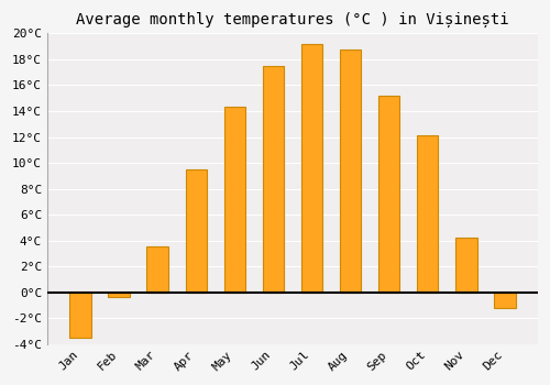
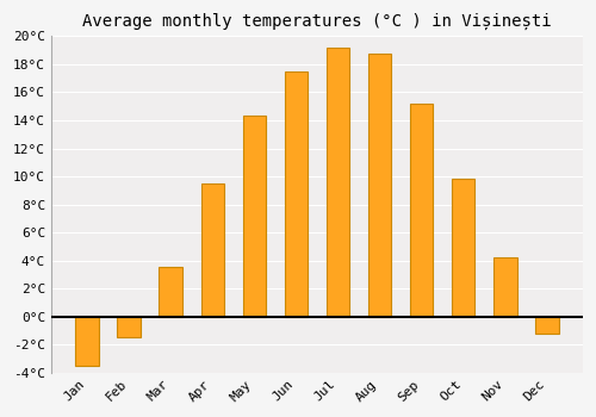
Feb: -0.4°C -> -1.5°C
Oct: 12.1°C -> 9.8°C
